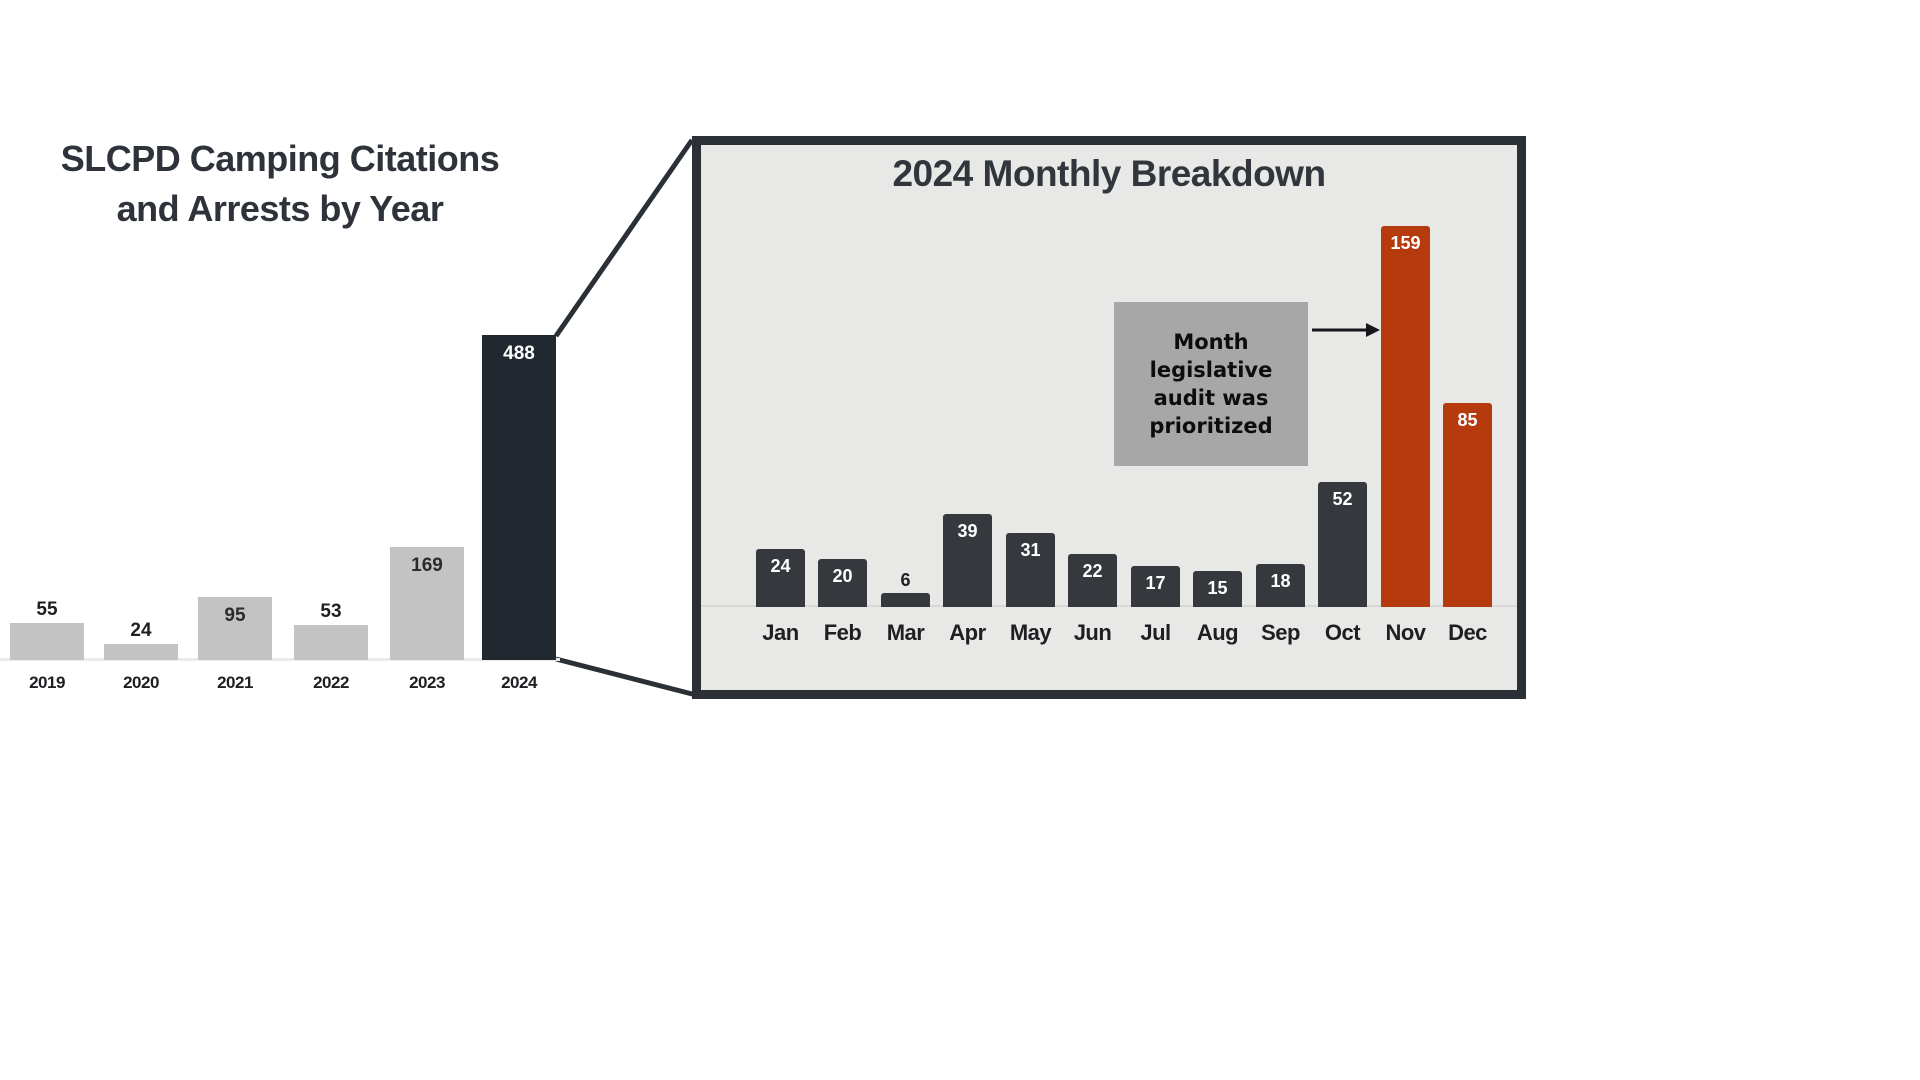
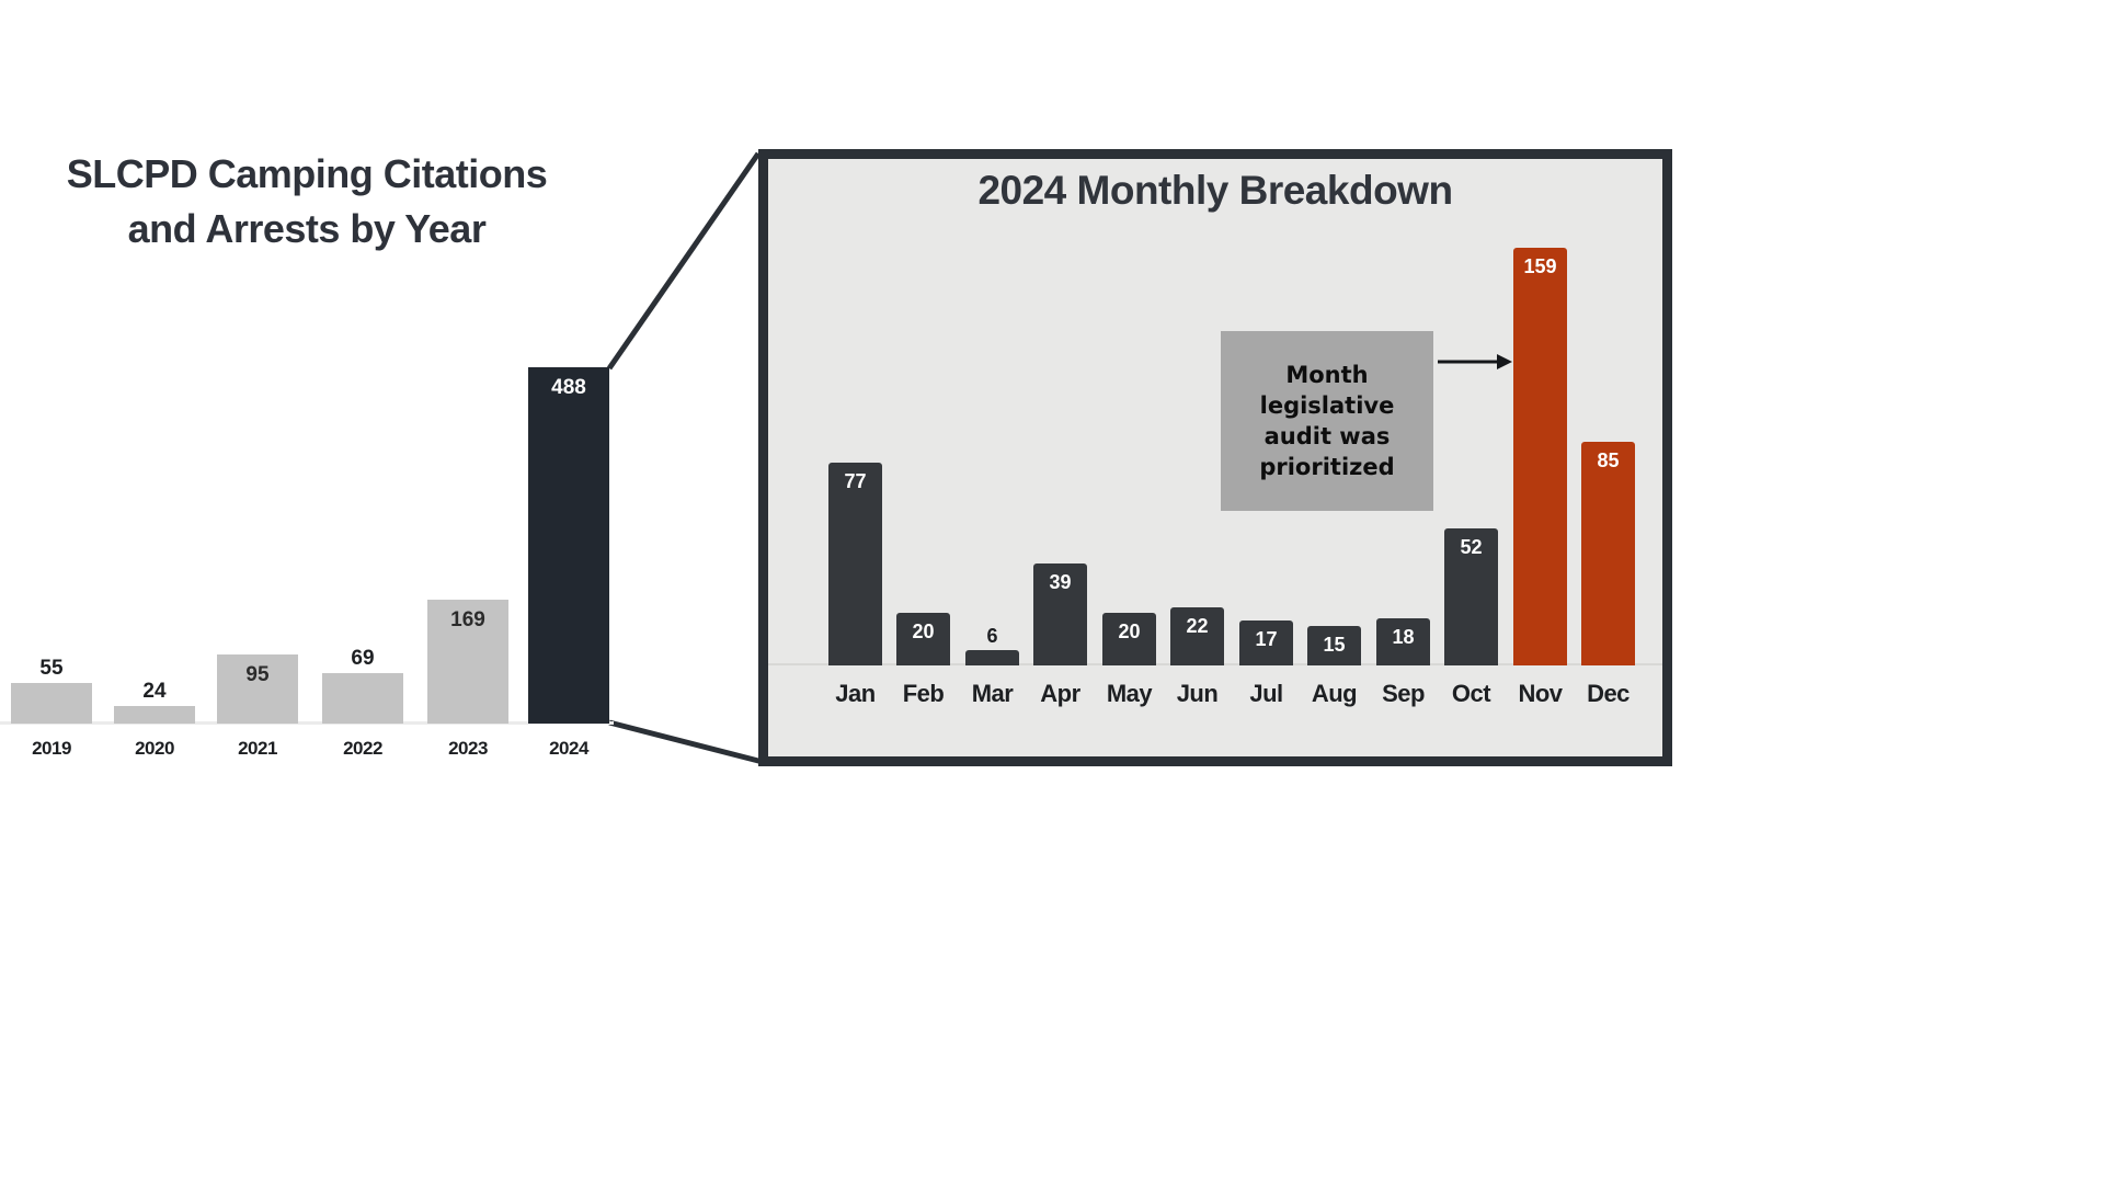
SLCPD Camping Citations and Arrests by Year/2022: 53 -> 69
2024 Monthly Breakdown/Jan: 24 -> 77
2024 Monthly Breakdown/May: 31 -> 20
